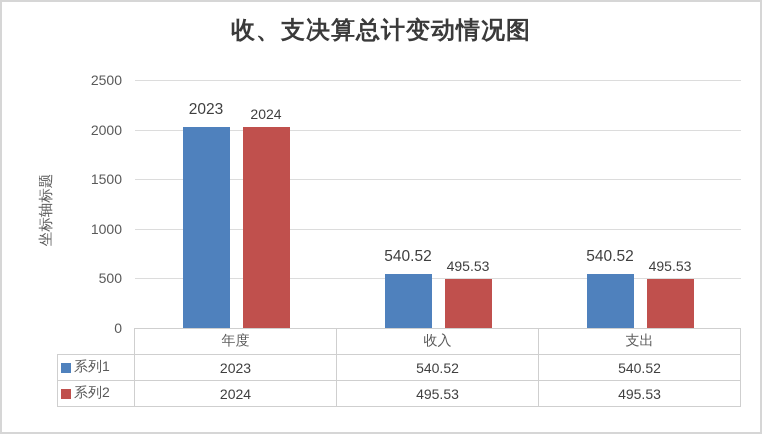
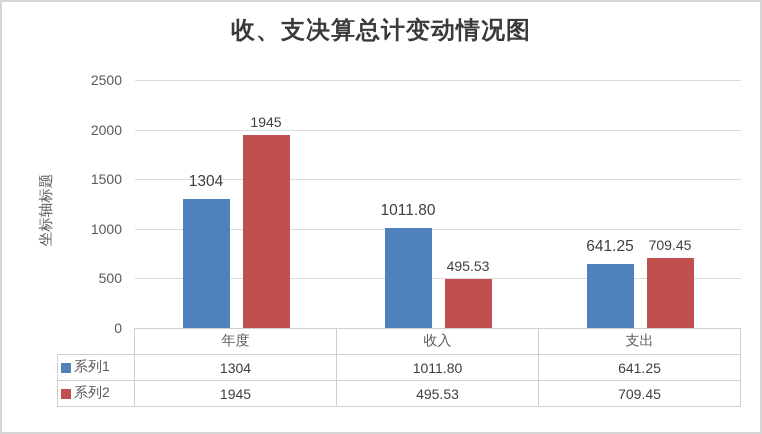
系列1/年度: 2023 -> 1304
系列2/年度: 2024 -> 1945
系列1/收入: 540.52 -> 1011.80
系列1/支出: 540.52 -> 641.25
系列2/支出: 495.53 -> 709.45
